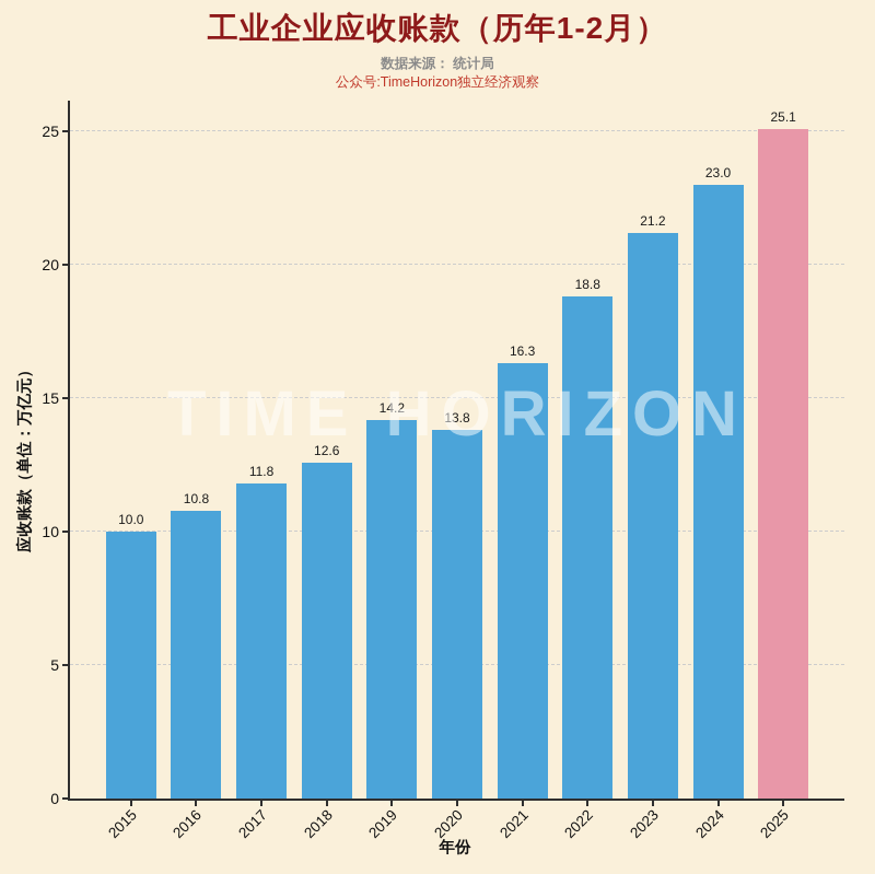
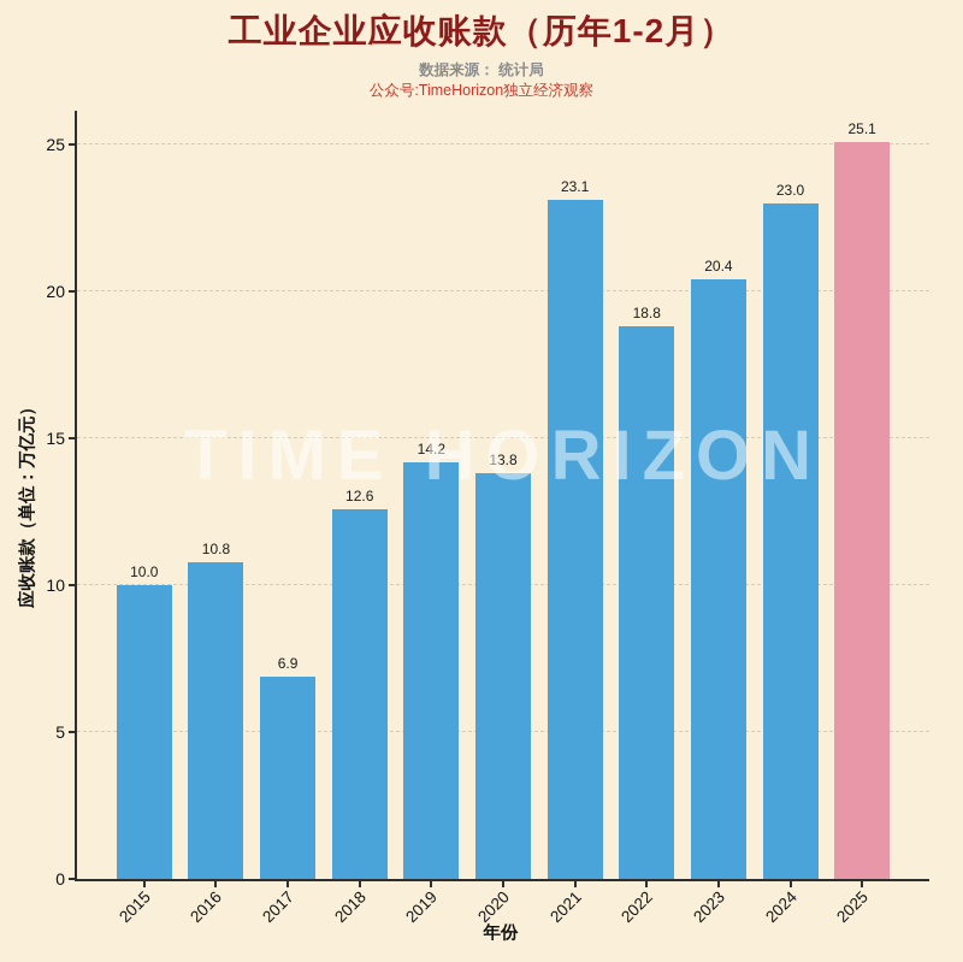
2017: 11.8 -> 6.9
2021: 16.3 -> 23.1
2023: 21.2 -> 20.4
